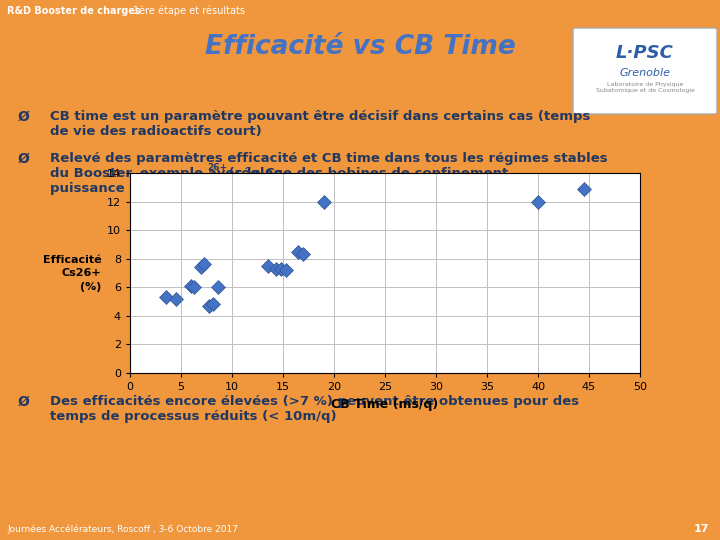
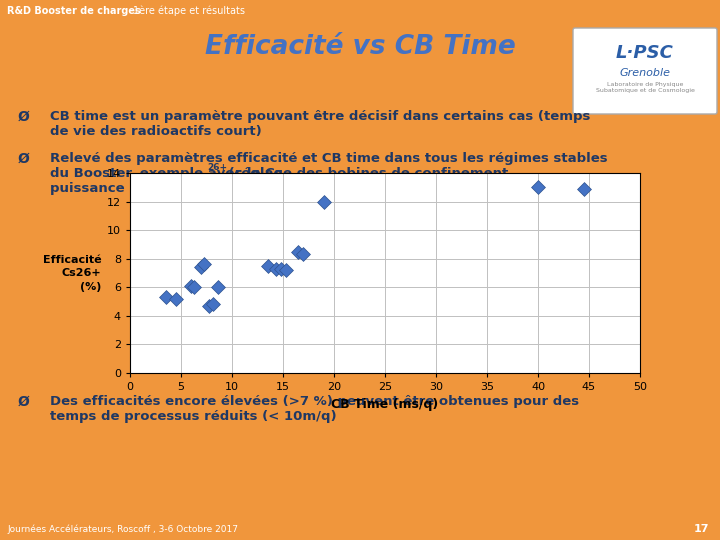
40: 12.0 -> 13.0
